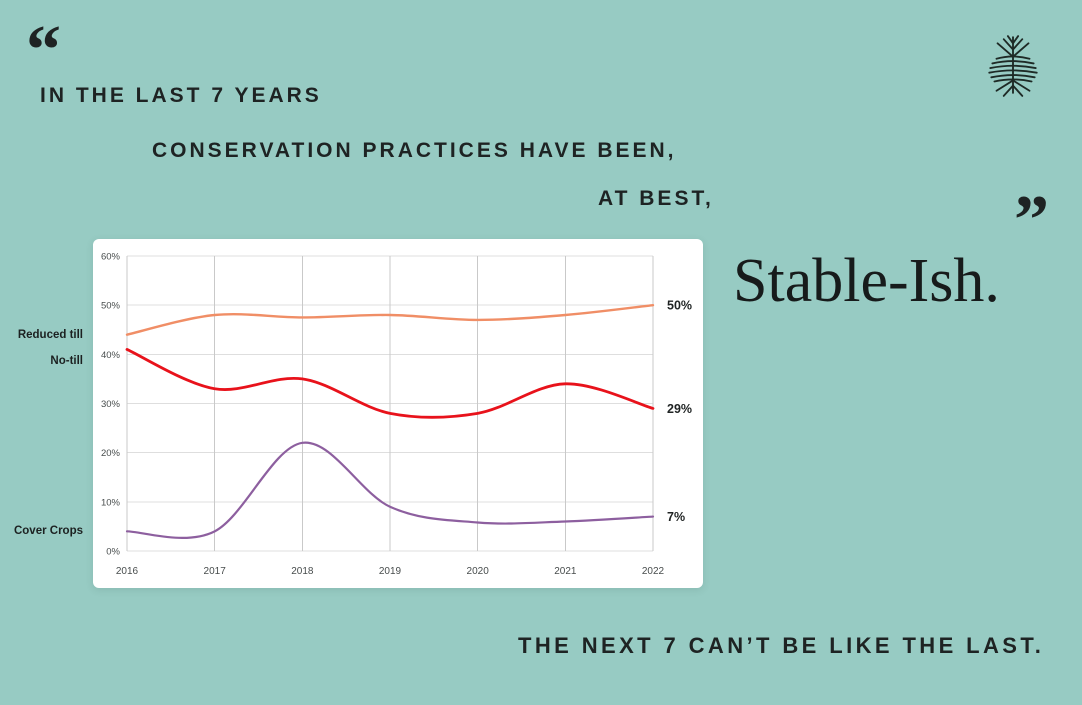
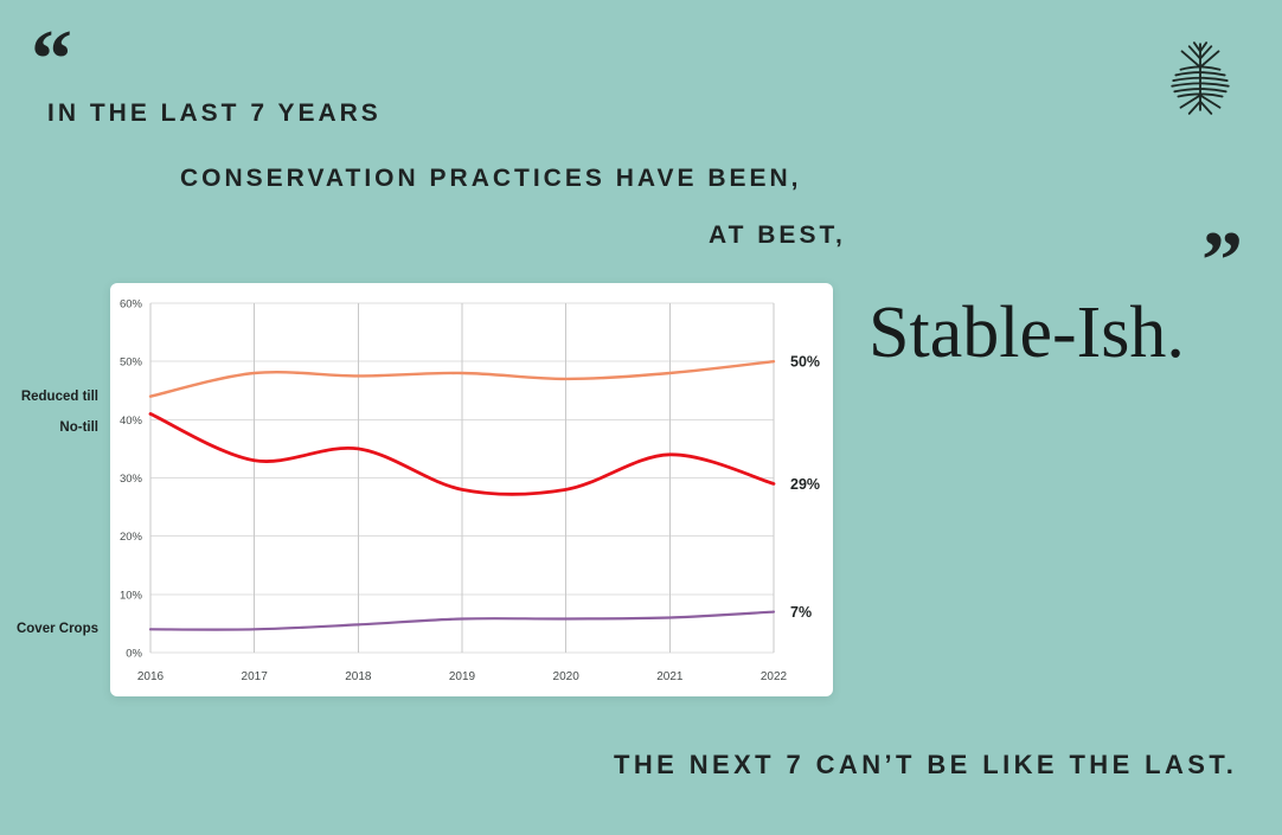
Cover Crops/2018: 22% -> 5%
Cover Crops/2019: 9% -> 6%
